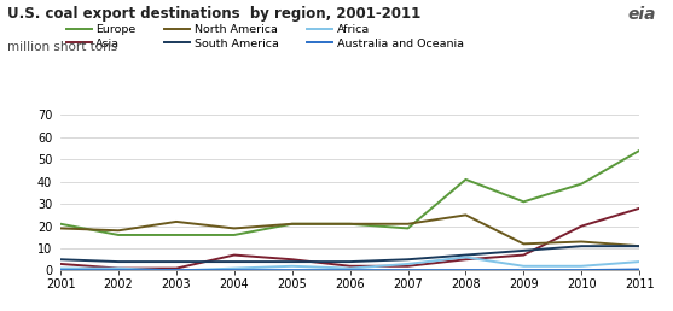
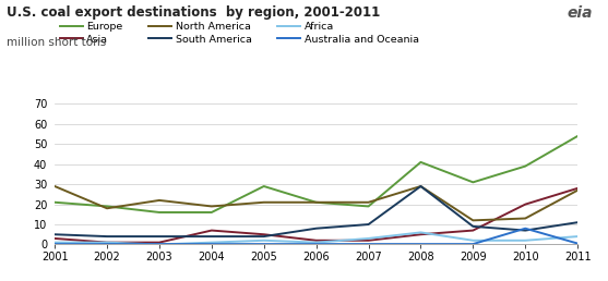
North America/2001: 19 -> 29
Europe/2002: 16 -> 19
Europe/2005: 21 -> 29
South America/2006: 4 -> 8
South America/2007: 5 -> 10
North America/2008: 25 -> 29
South America/2008: 7 -> 29
South America/2010: 11 -> 7
Australia and Oceania/2010: 0 -> 8
North America/2011: 11 -> 27
